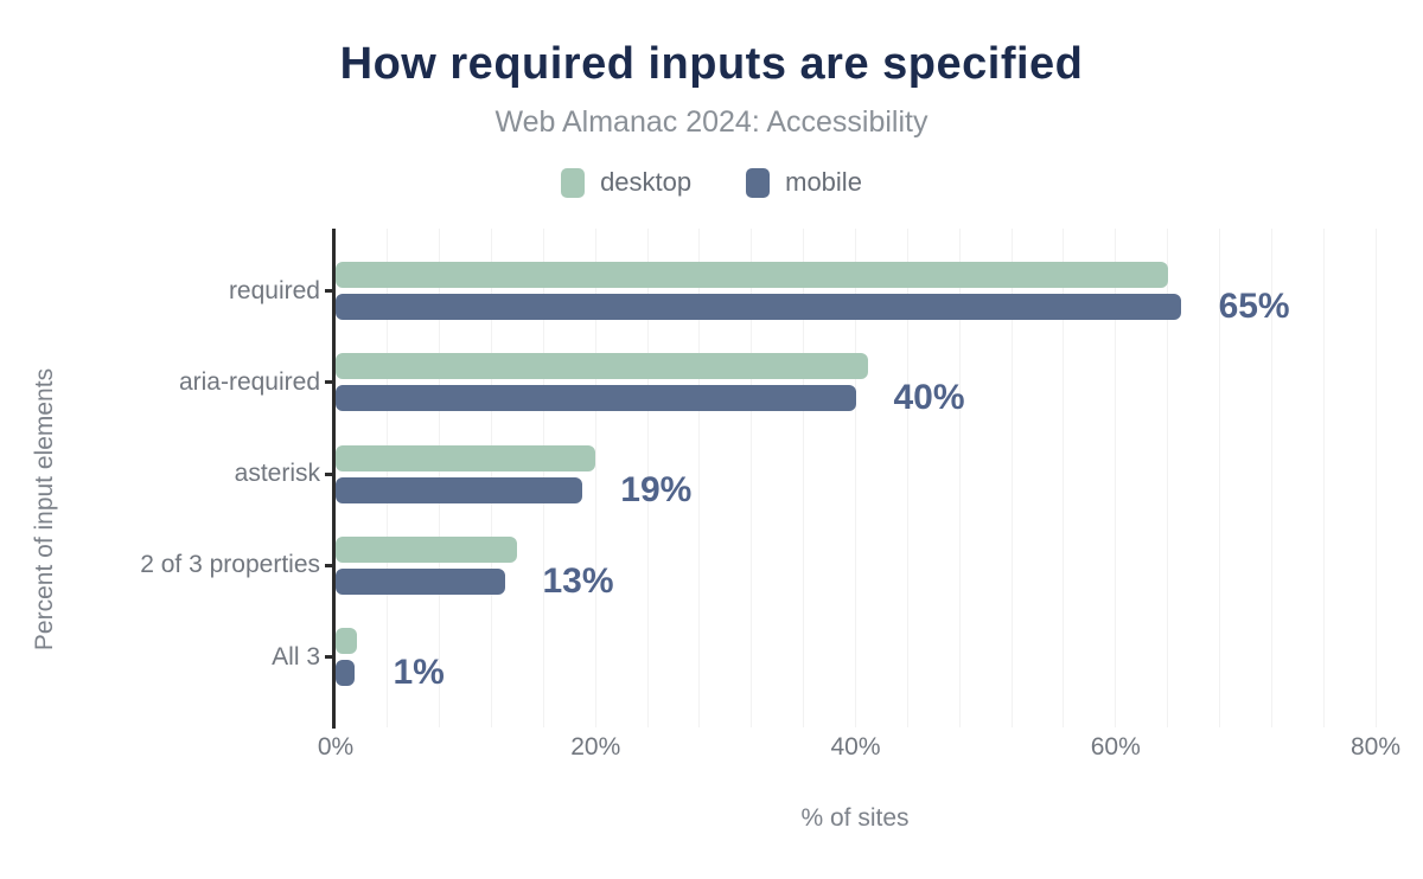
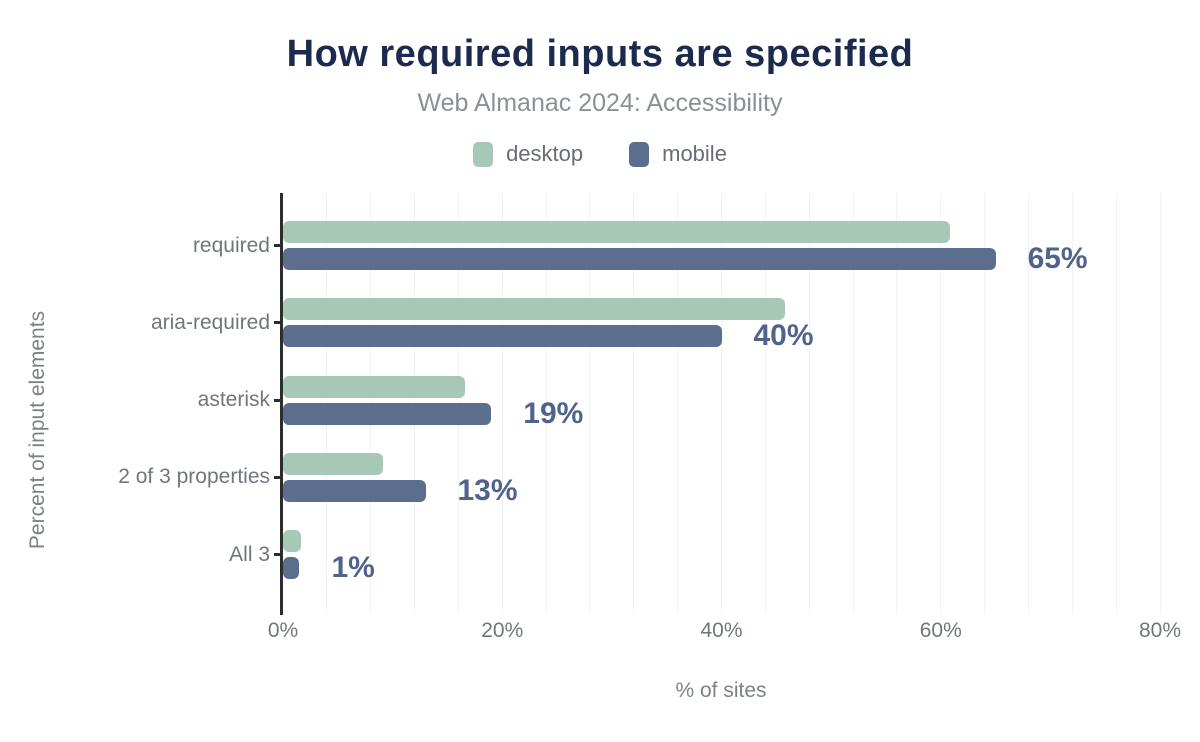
desktop/required: 64.0% -> 60.8%
desktop/aria-required: 41.0% -> 45.8%
desktop/asterisk: 20.0% -> 16.6%
desktop/2 of 3 properties: 14.0% -> 9.1%
